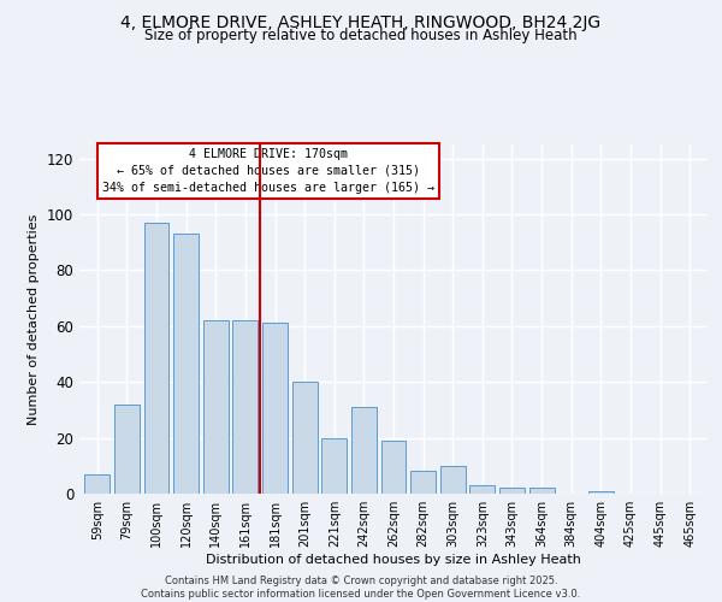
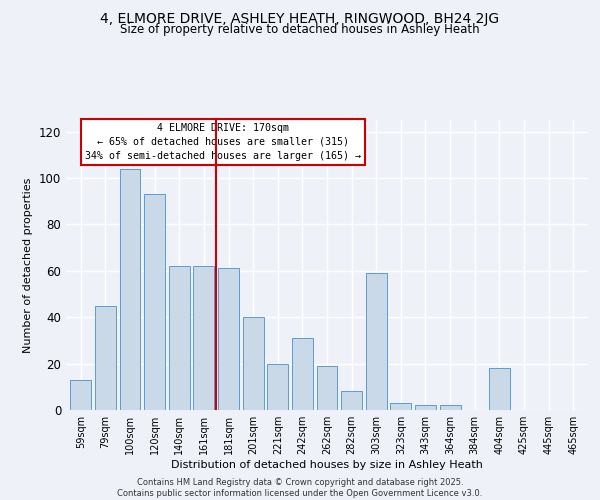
59sqm: 7 -> 13
79sqm: 32 -> 45
100sqm: 97 -> 104
303sqm: 10 -> 59
404sqm: 1 -> 18
